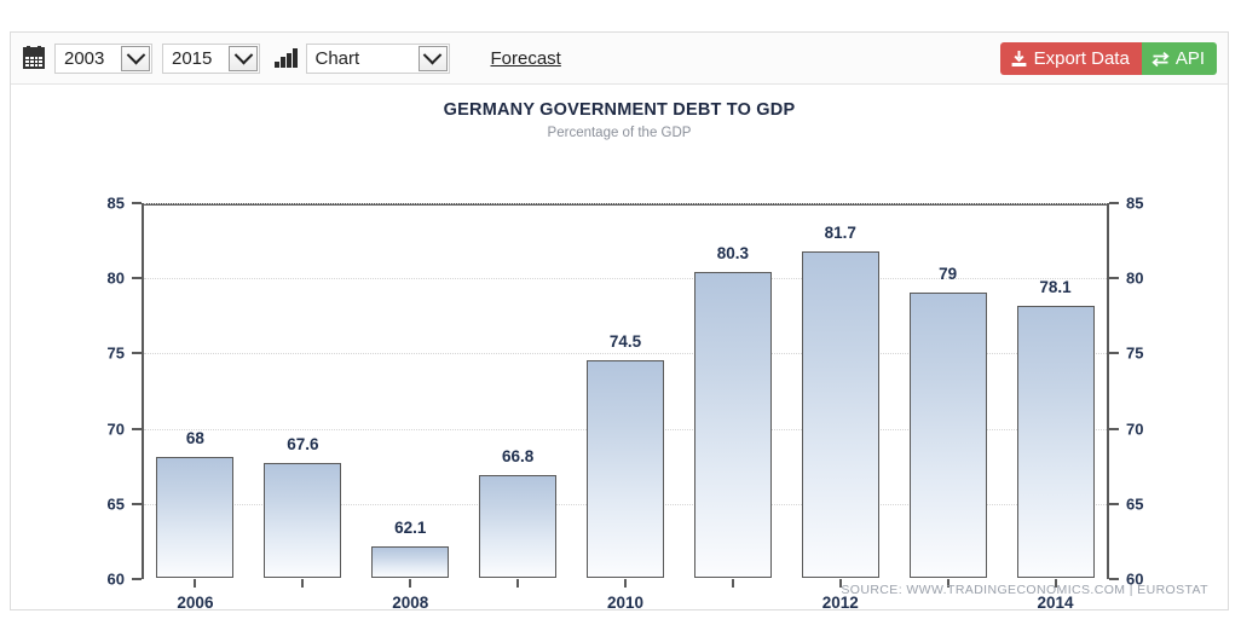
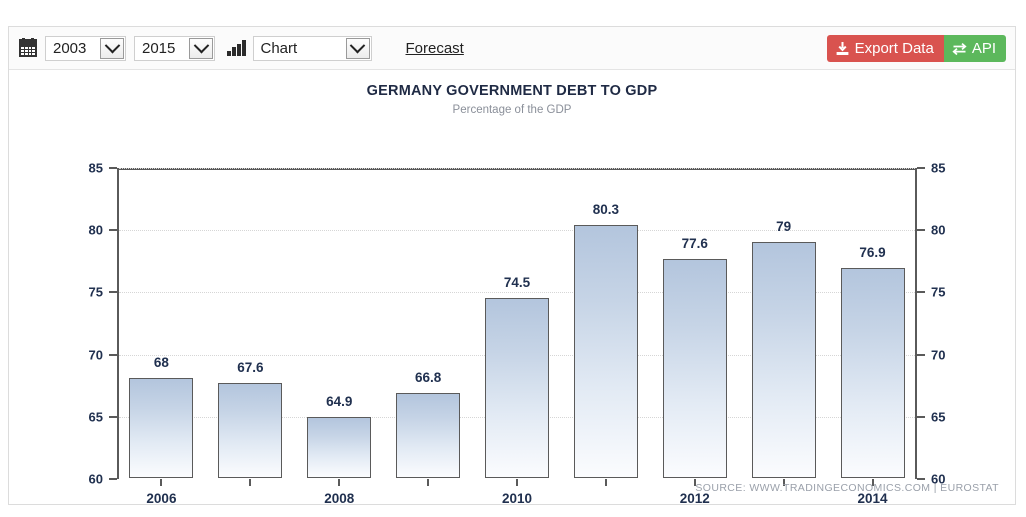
2008: 62.1 -> 64.9
2012: 81.7 -> 77.6
2014: 78.1 -> 76.9
